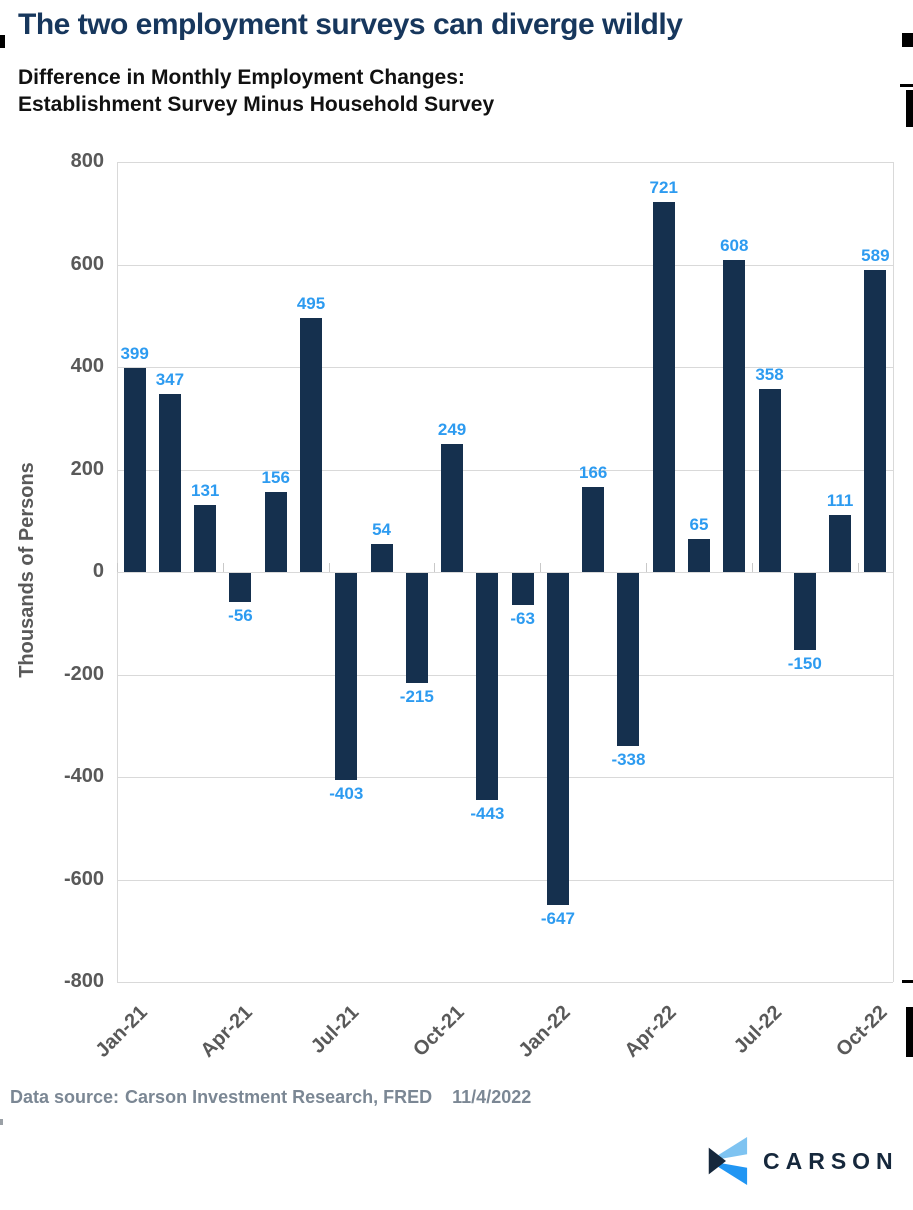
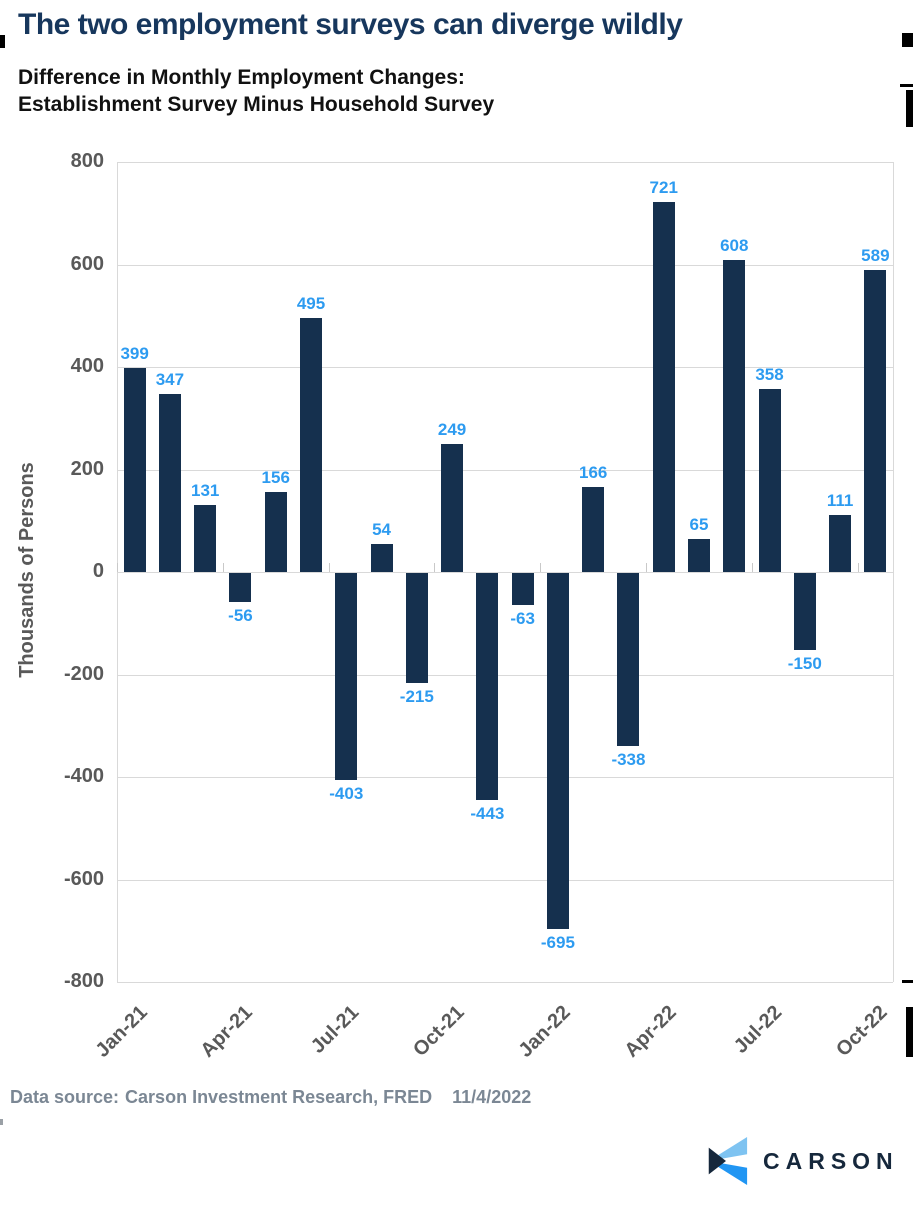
Jan-22: -647 -> -695
